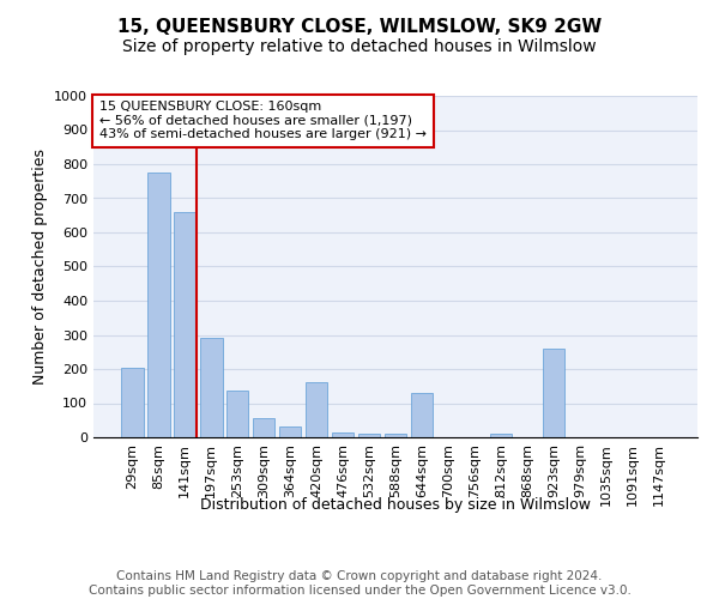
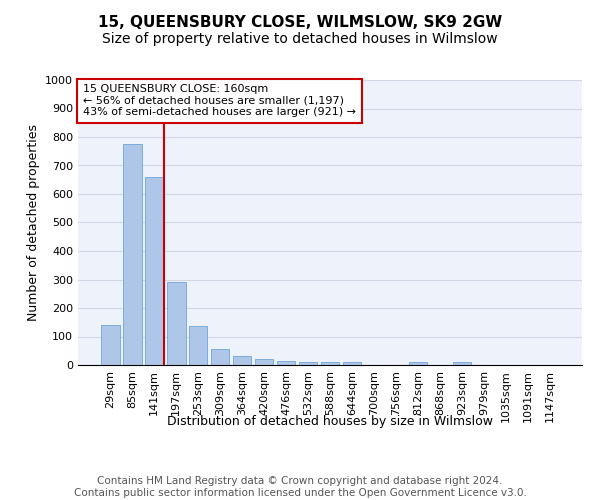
29sqm: 205 -> 140
420sqm: 160 -> 20
644sqm: 130 -> 10
923sqm: 260 -> 12
